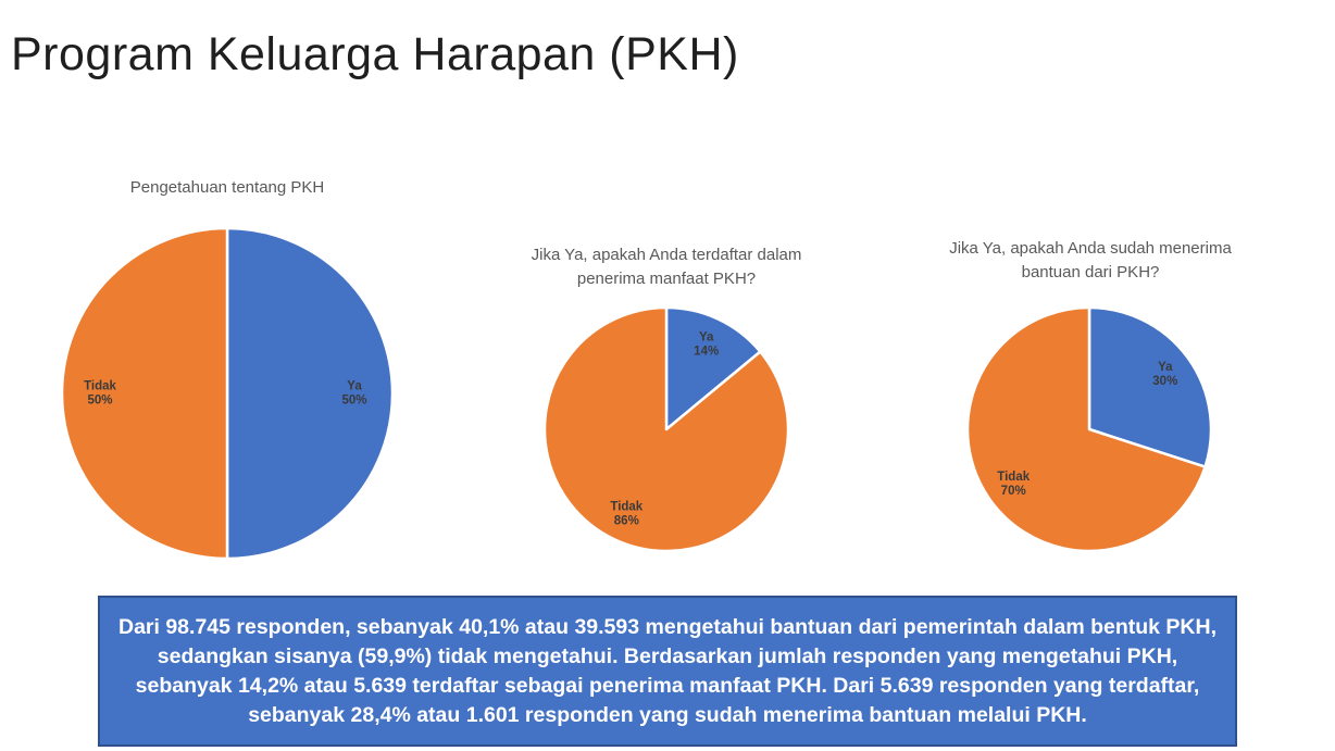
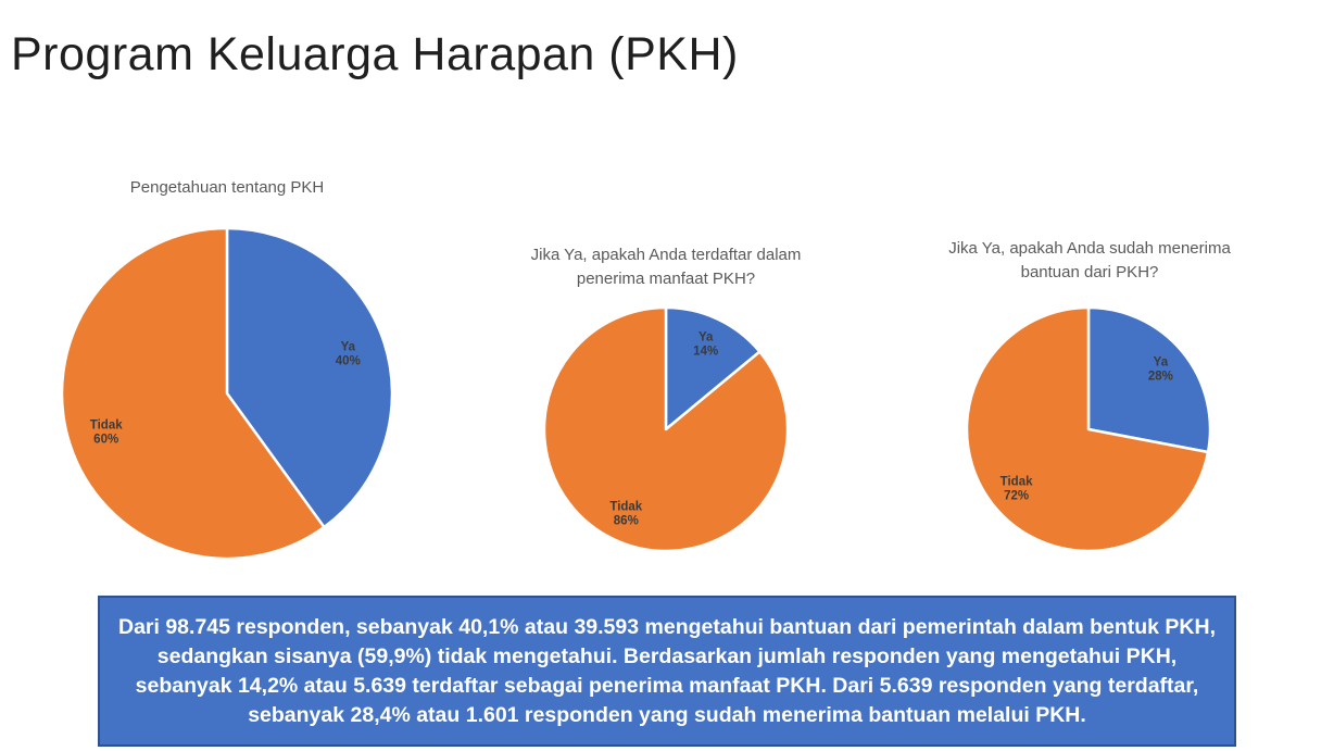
Pengetahuan tentang PKH/Ya: 50% -> 40%
Pengetahuan tentang PKH/Tidak: 50% -> 60%
Jika Ya, apakah Anda sudah menerima bantuan dari PKH?/Ya: 30% -> 28%
Jika Ya, apakah Anda sudah menerima bantuan dari PKH?/Tidak: 70% -> 72%
